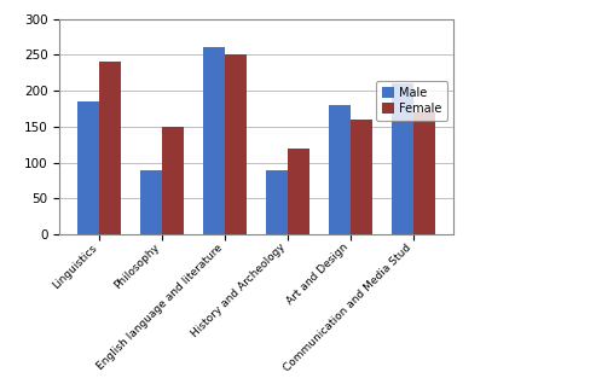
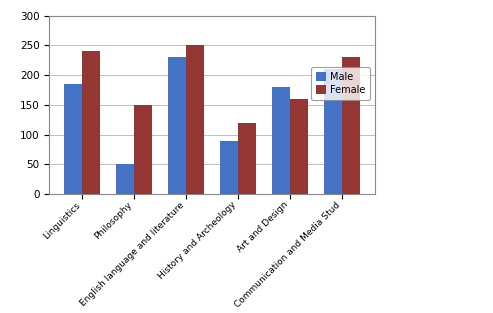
Male/Philosophy: 90 -> 50
Male/English language and literature: 260 -> 230
Female/Communication and Media Stud: 170 -> 230
